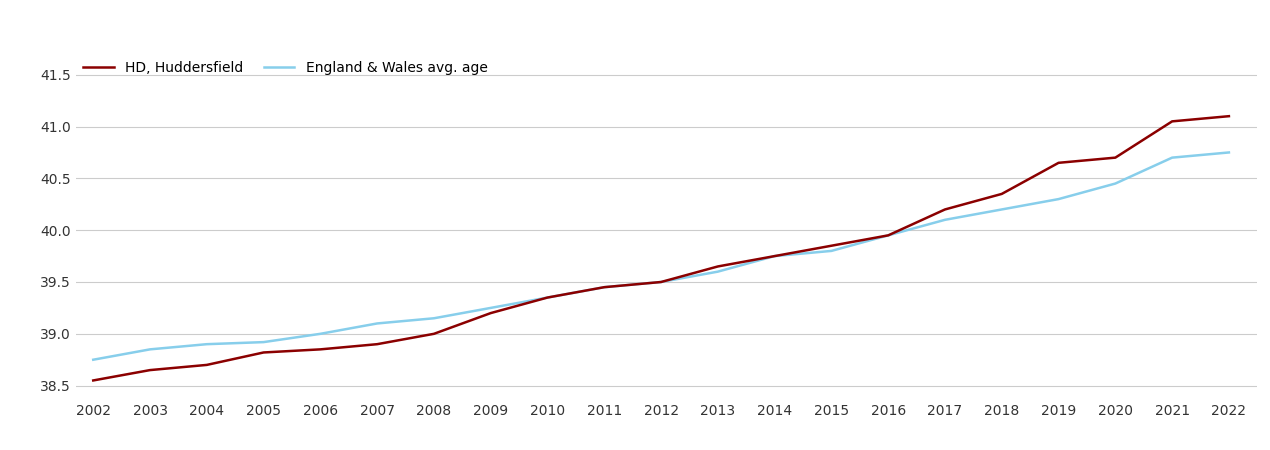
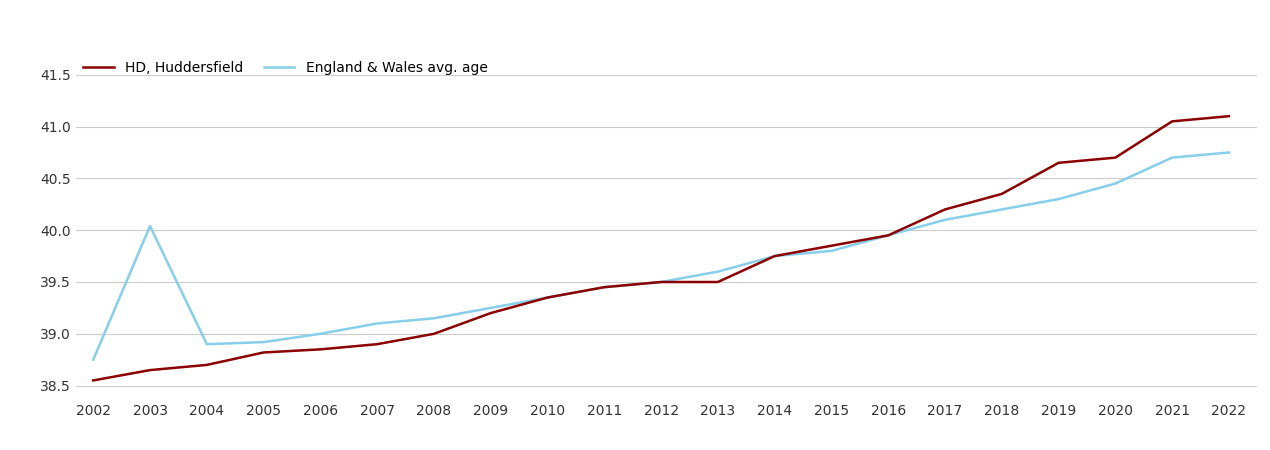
England & Wales avg. age/2003: 38.85 -> 40.04
HD, Huddersfield/2013: 39.65 -> 39.50
